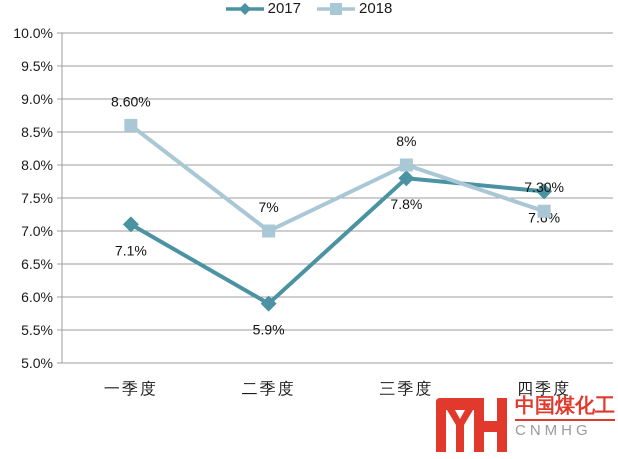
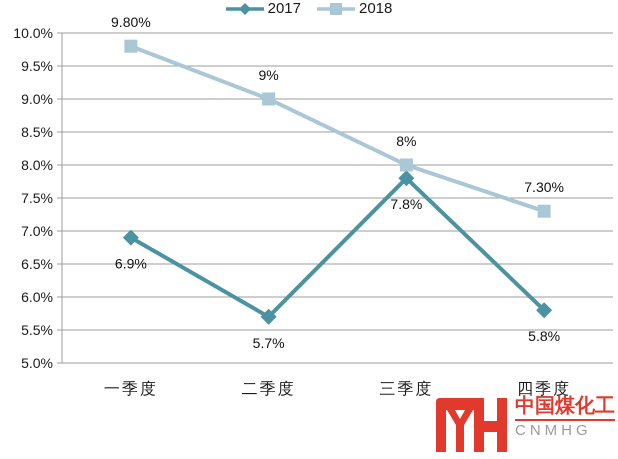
2017/一季度: 7.1% -> 6.9%
2018/一季度: 8.60% -> 9.80%
2017/二季度: 5.9% -> 5.7%
2018/二季度: 7% -> 9%
2017/四季度: 7.6% -> 5.8%
